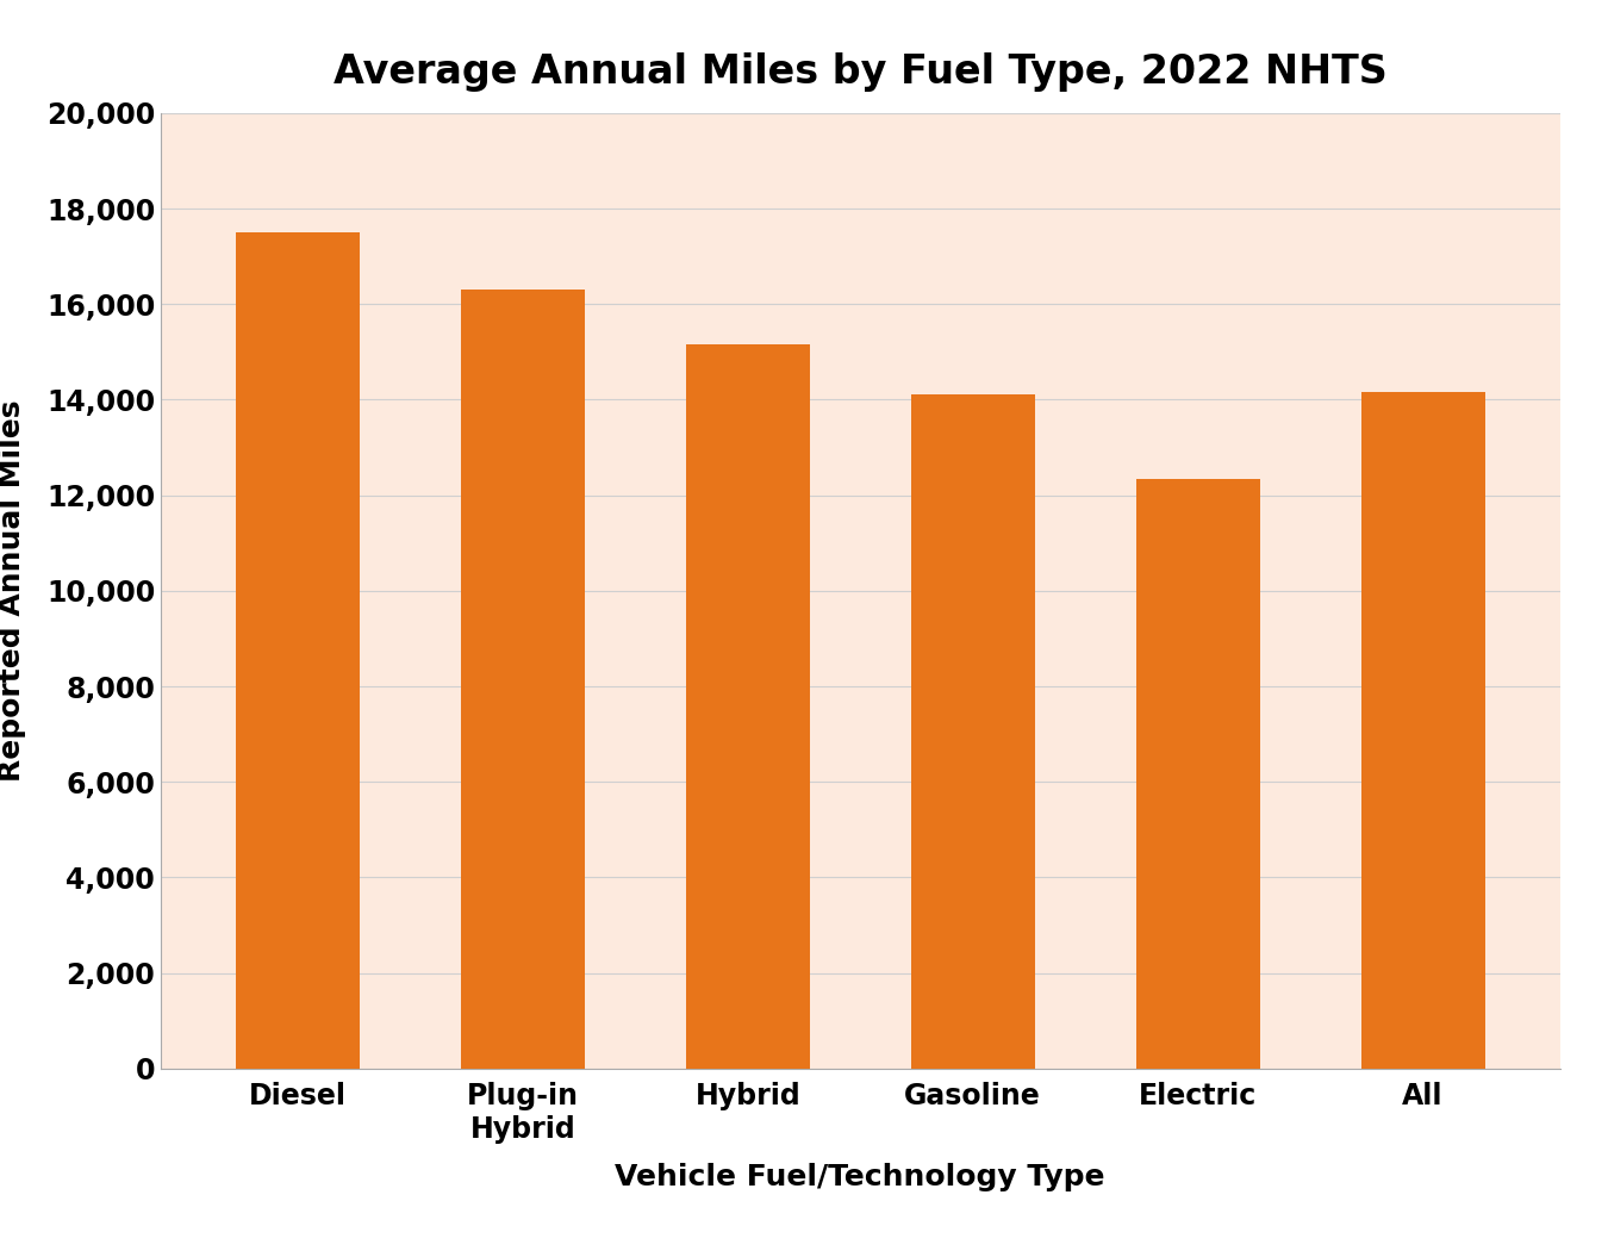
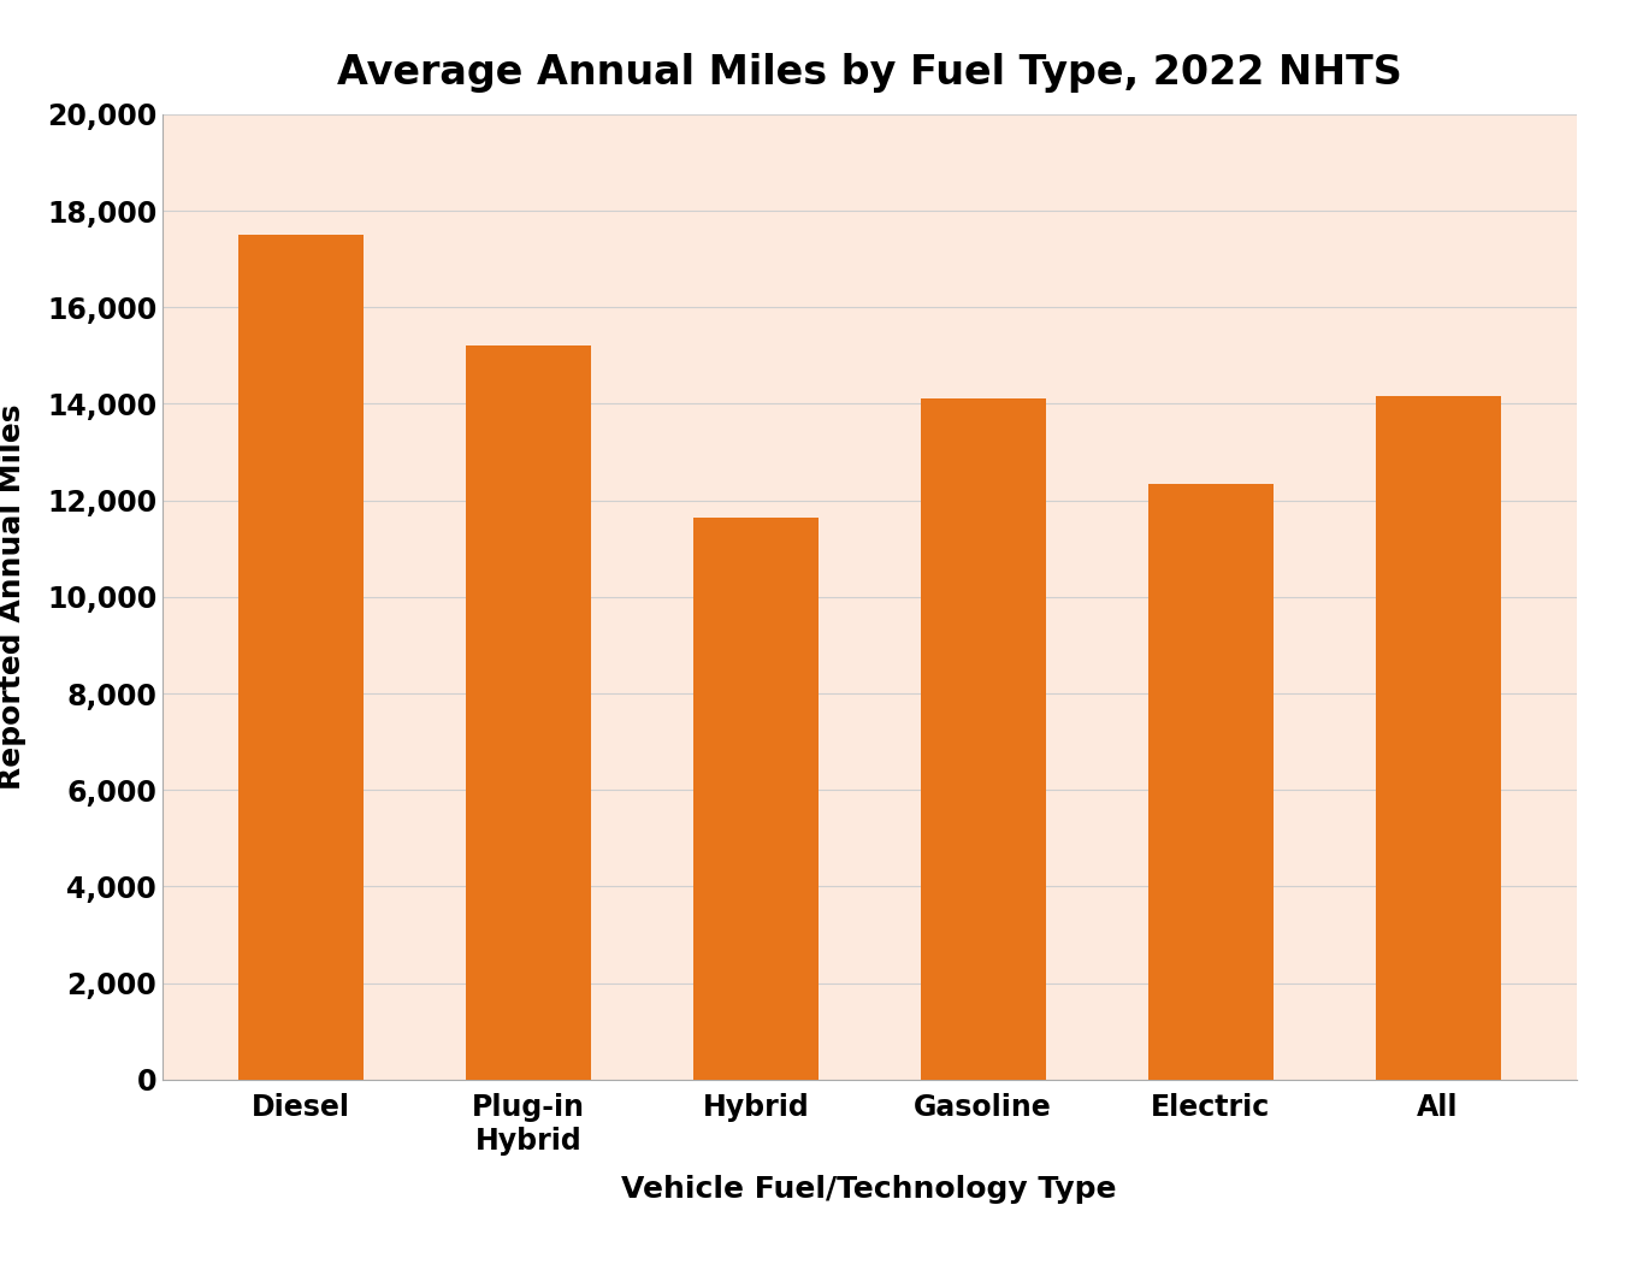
Plug-in Hybrid: 16,300 -> 15,200
Hybrid: 15,150 -> 11,650
